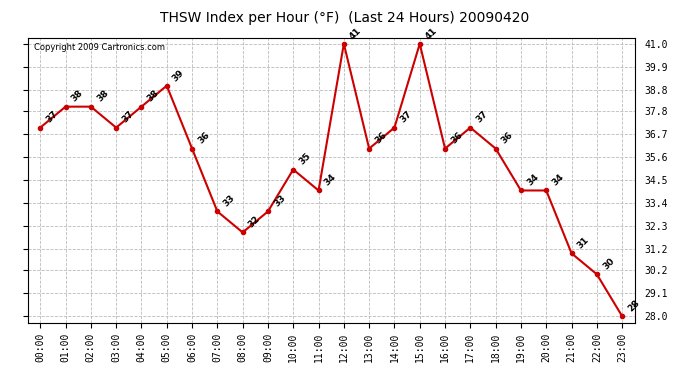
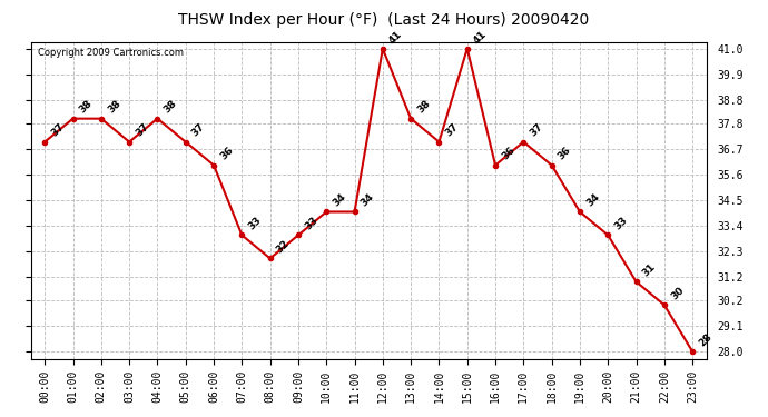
05:00: 39 -> 37
10:00: 35 -> 34
13:00: 36 -> 38
20:00: 34 -> 33
